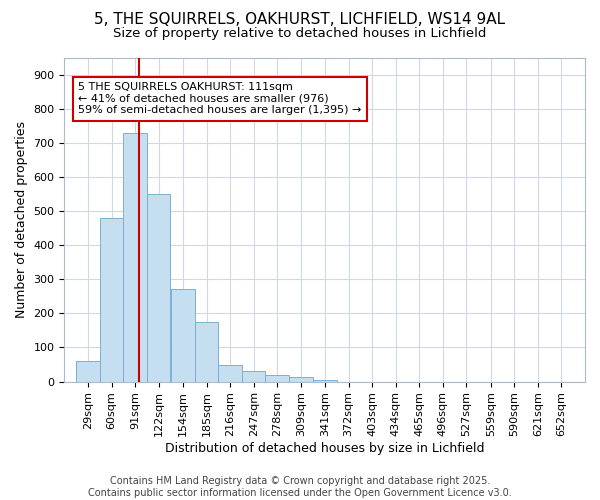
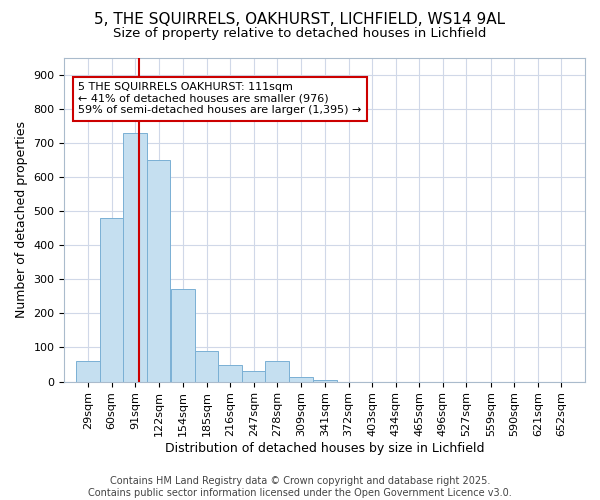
122sqm: 550 -> 650
185sqm: 175 -> 90
278sqm: 18 -> 60
